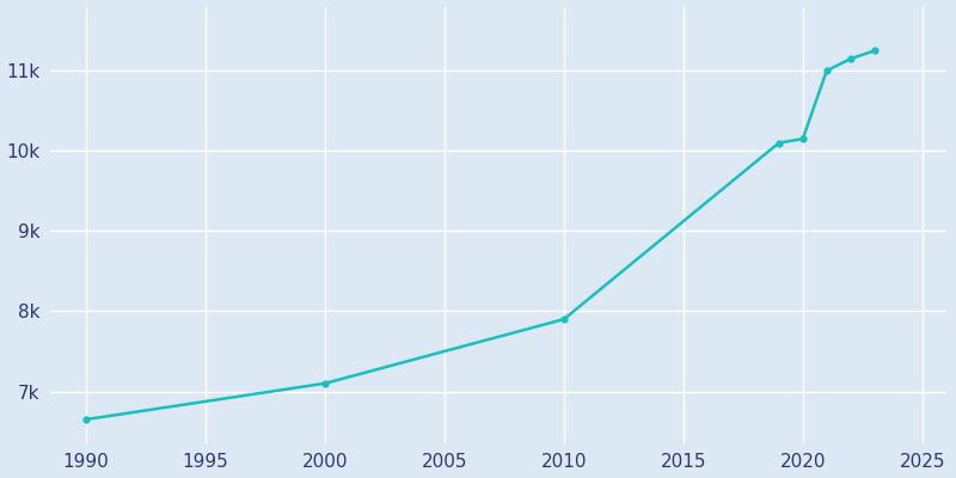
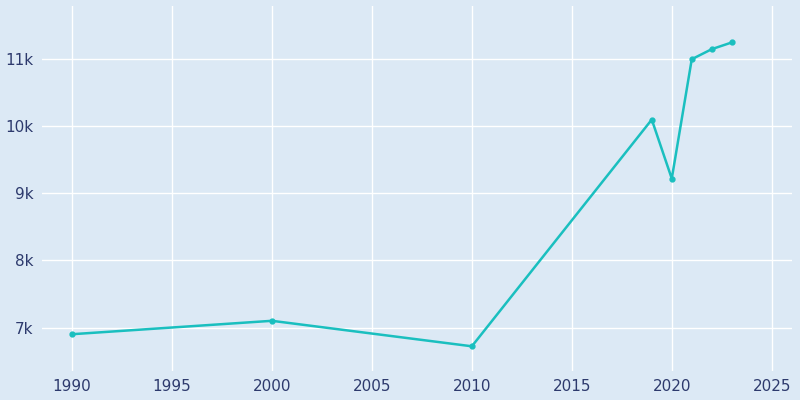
1990: 6.65k -> 6.90k
2010: 7.90k -> 6.72k
2020: 10.15k -> 9.22k
